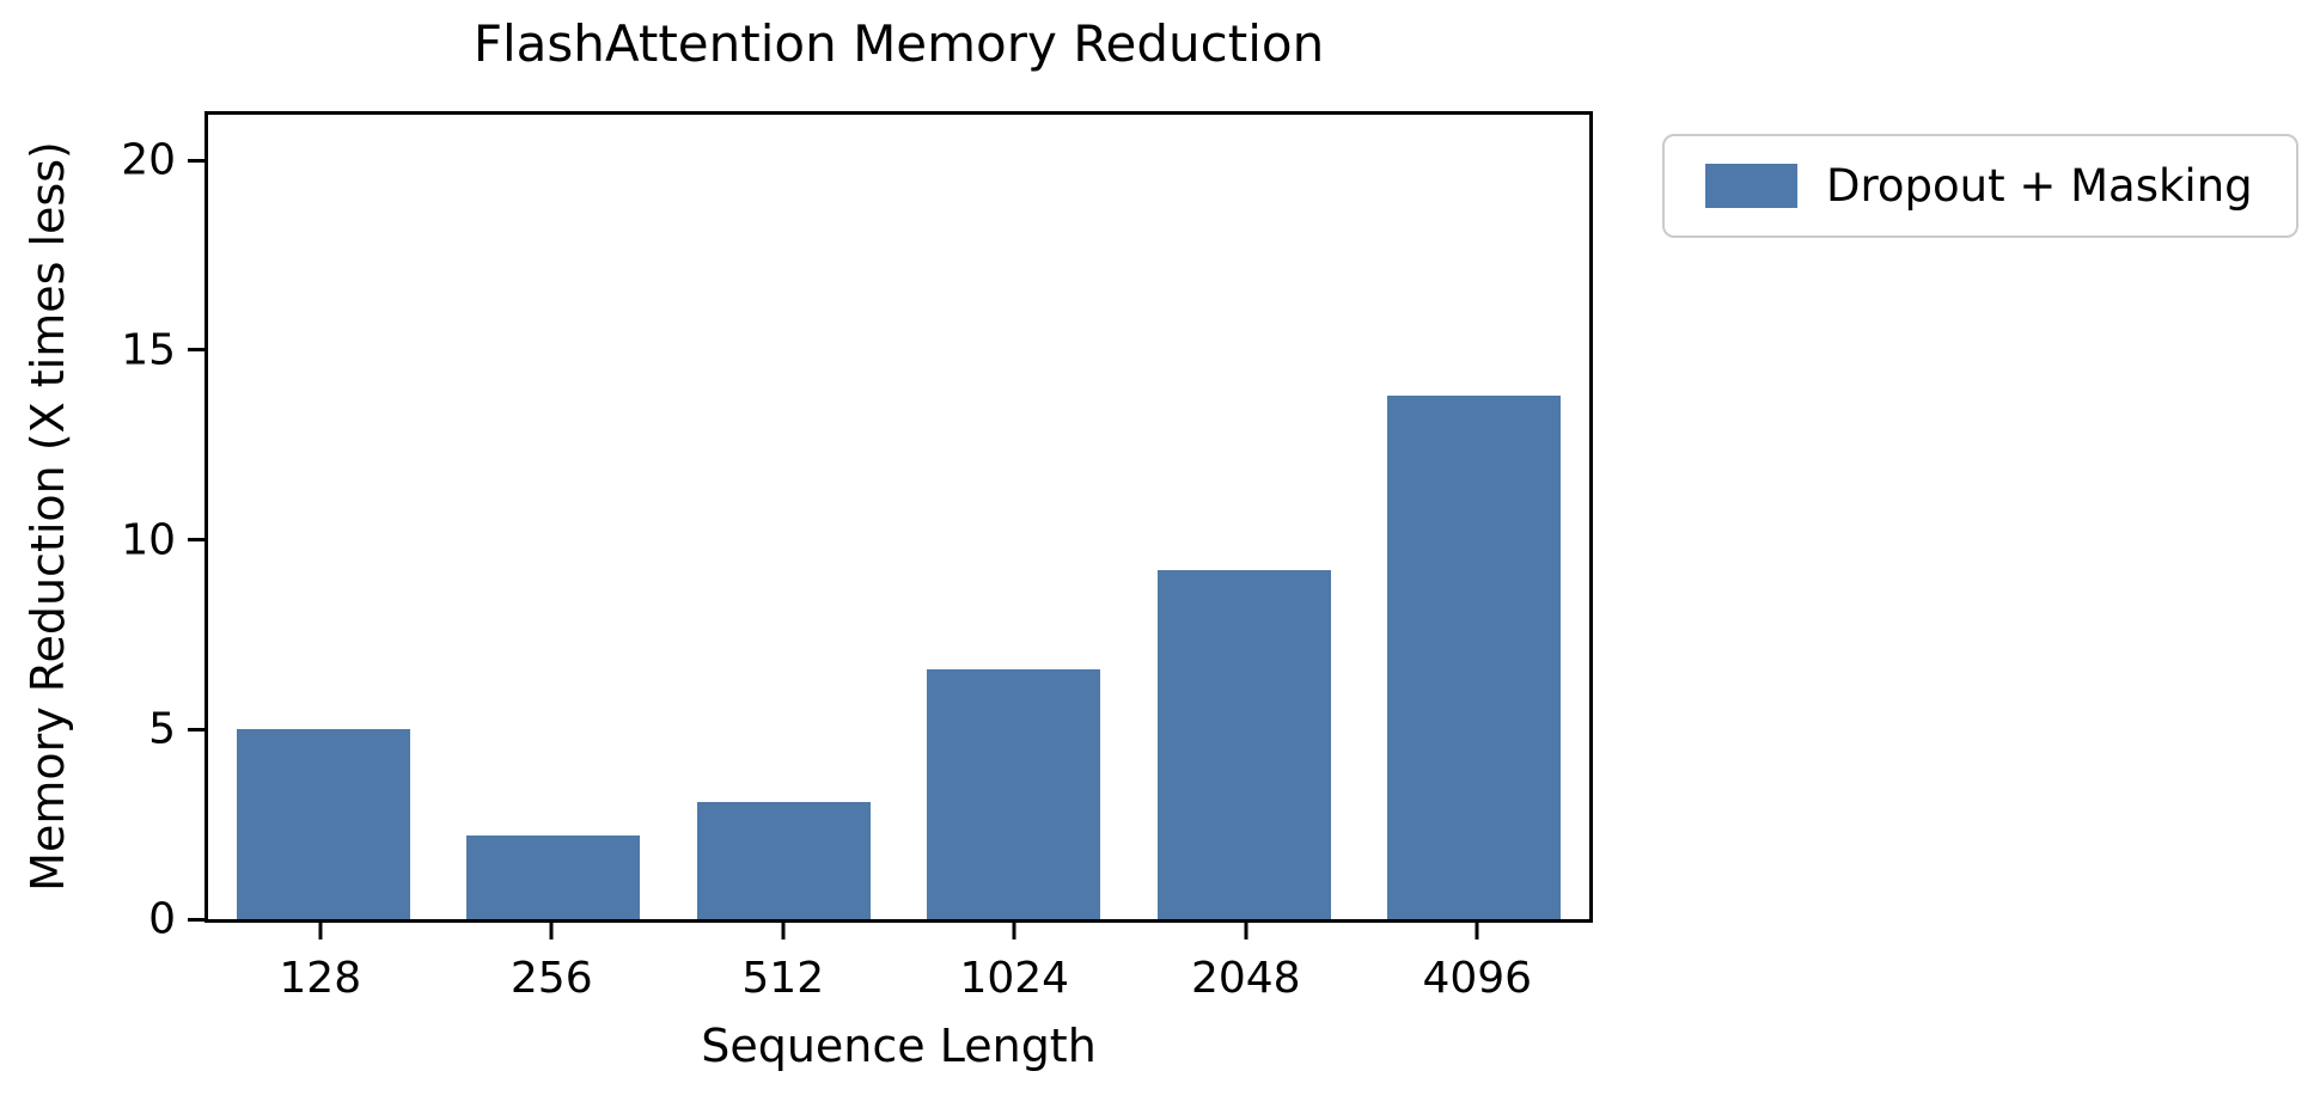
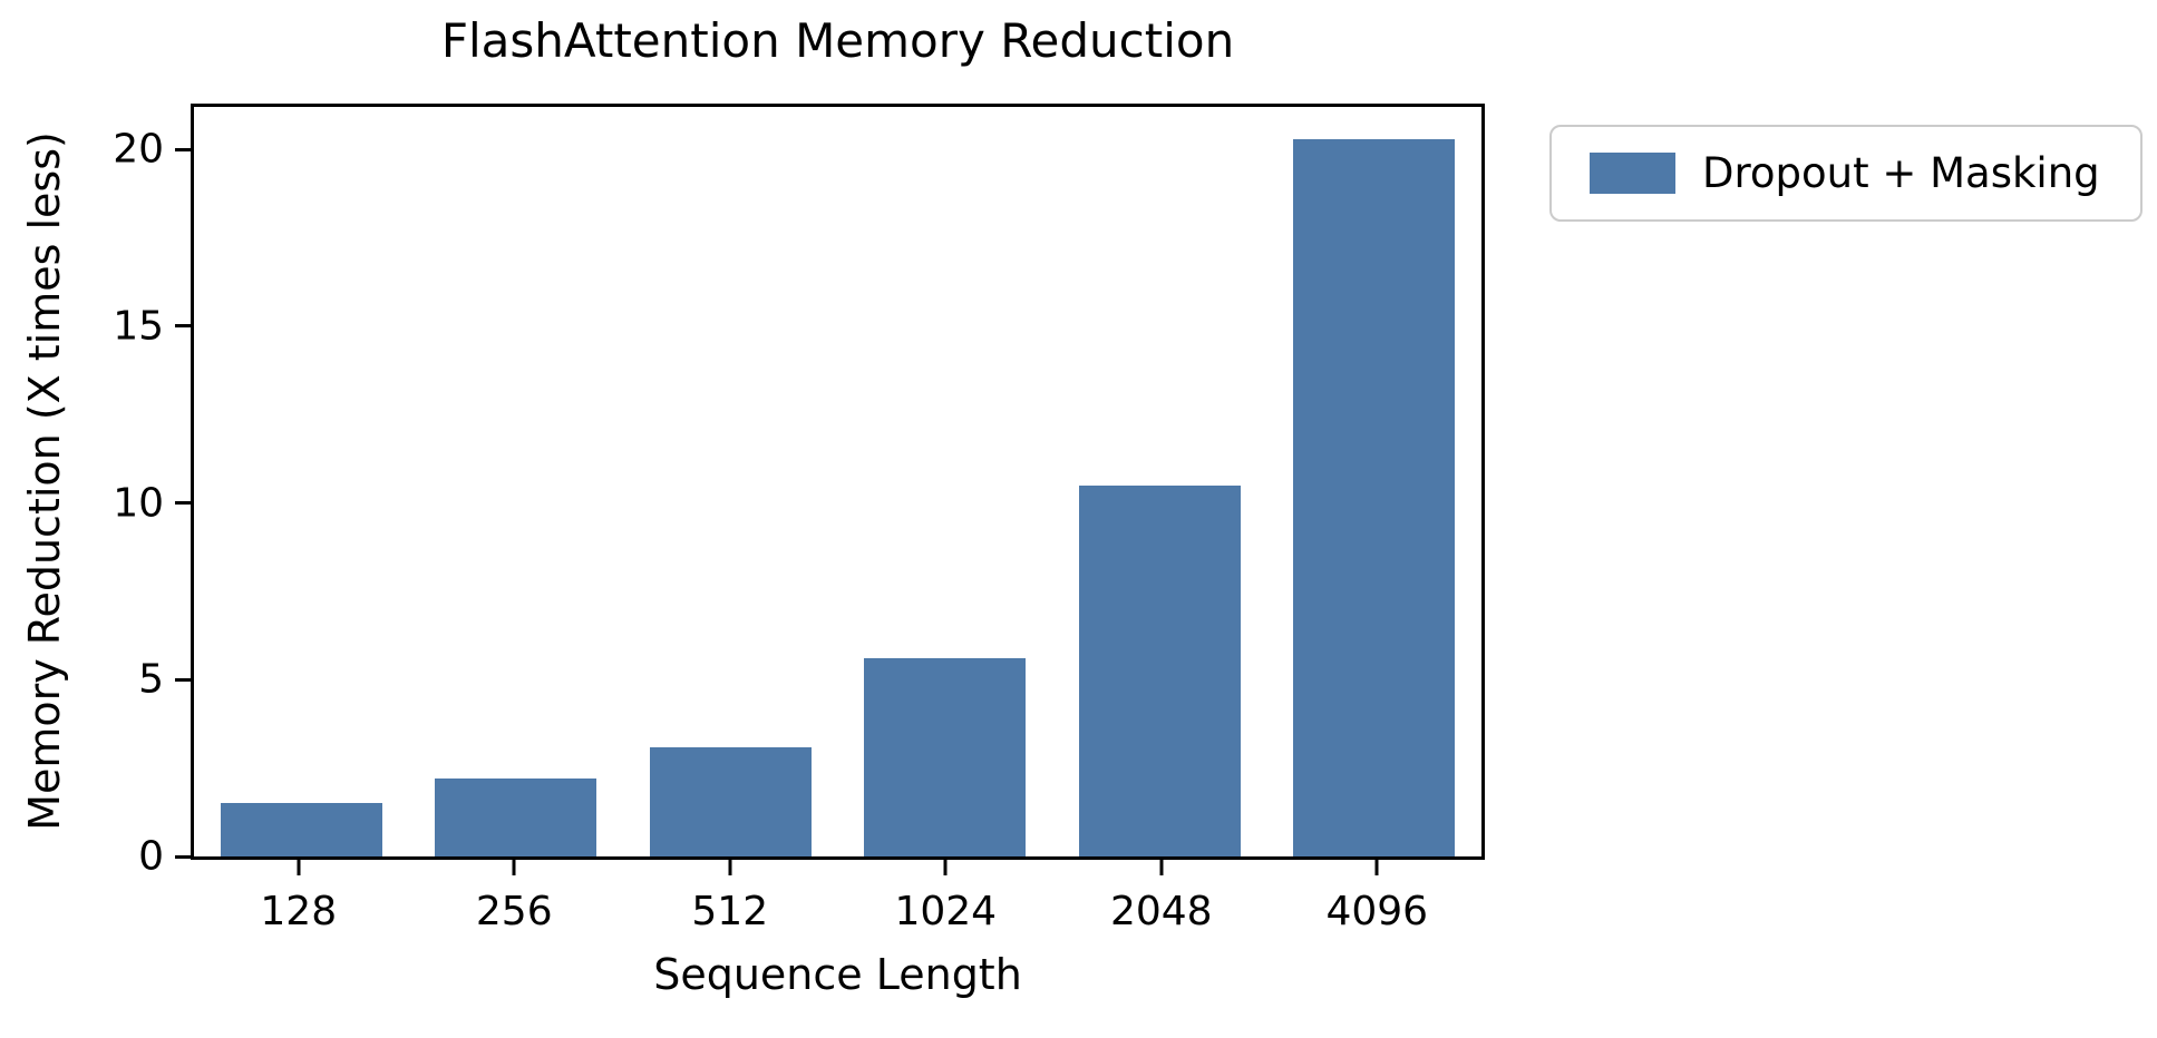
128: 5.0 -> 1.5
1024: 6.6 -> 5.6
2048: 9.2 -> 10.5
4096: 13.8 -> 20.3
